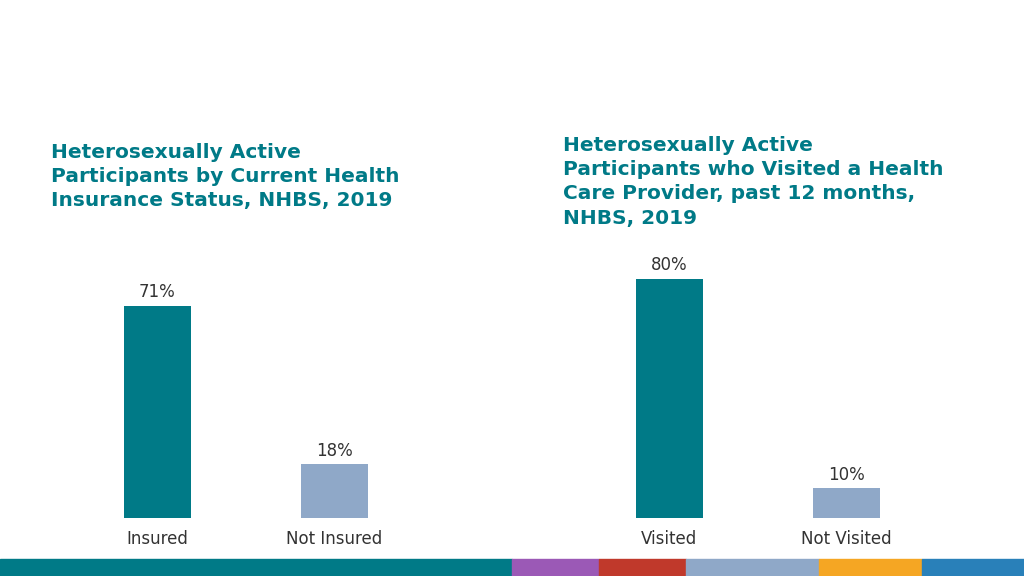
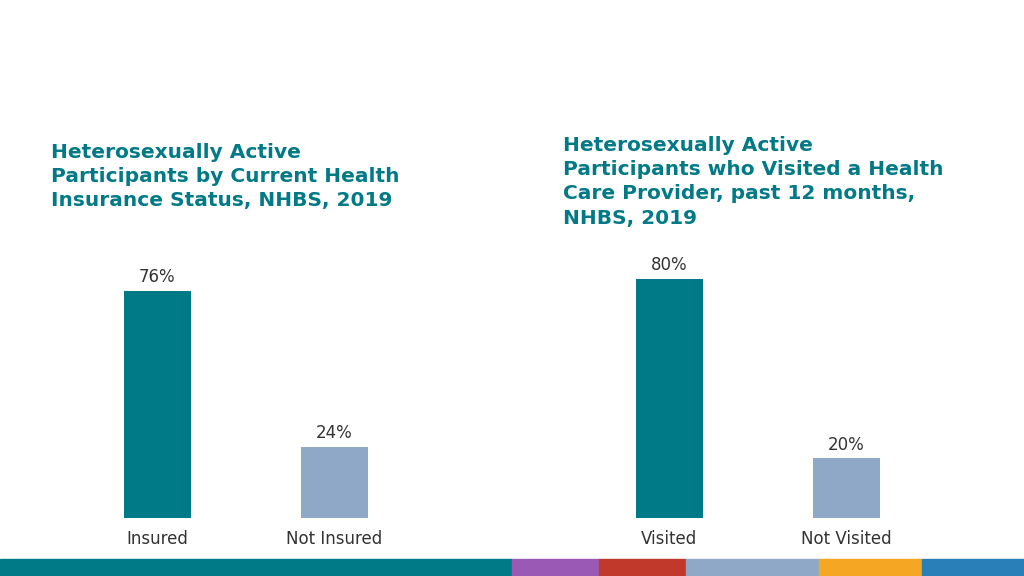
Insured: 71% -> 76%
Not Insured: 18% -> 24%
Not Visited: 10% -> 20%
